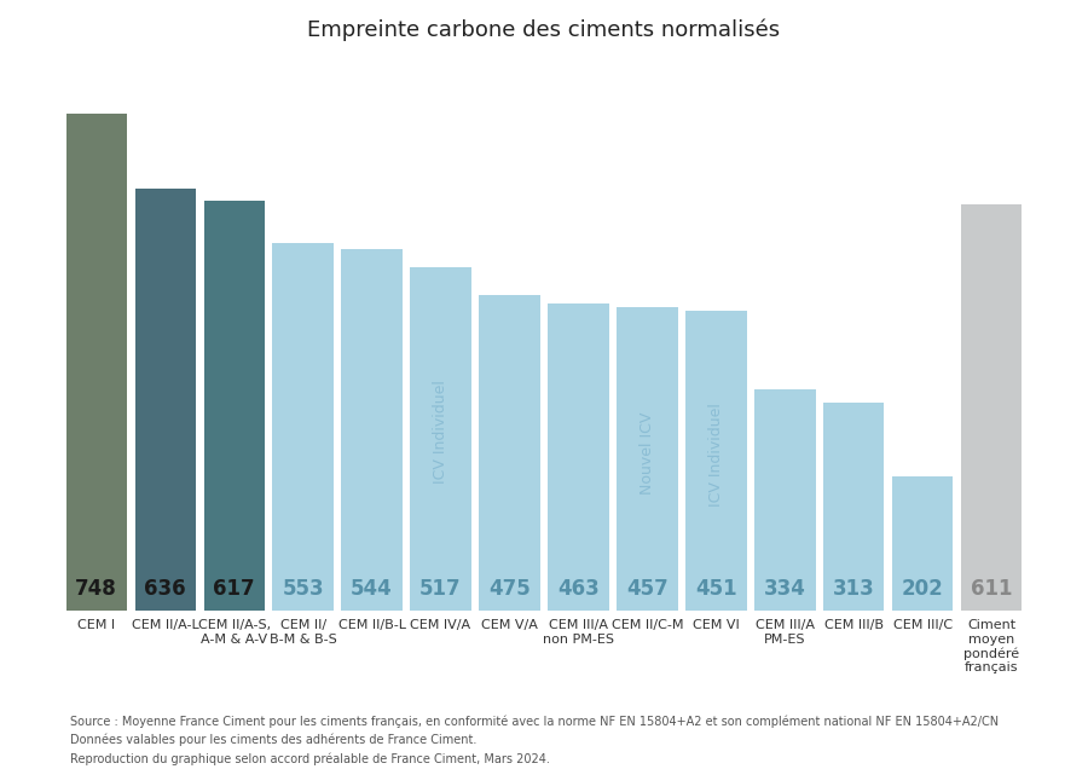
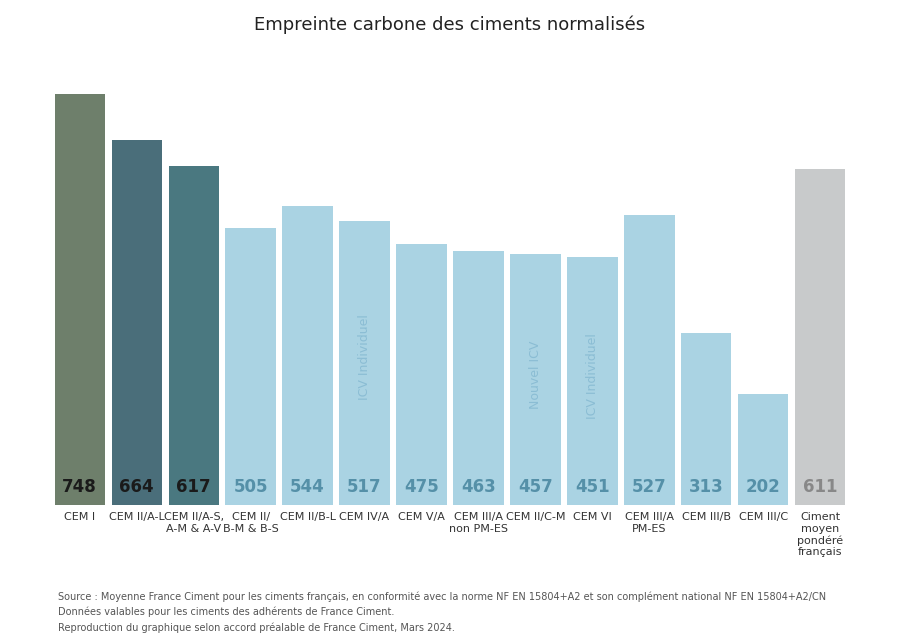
CEM II/A-L: 636 -> 664
CEM II/ B-M & B-S: 553 -> 505
CEM III/A PM-ES: 334 -> 527
